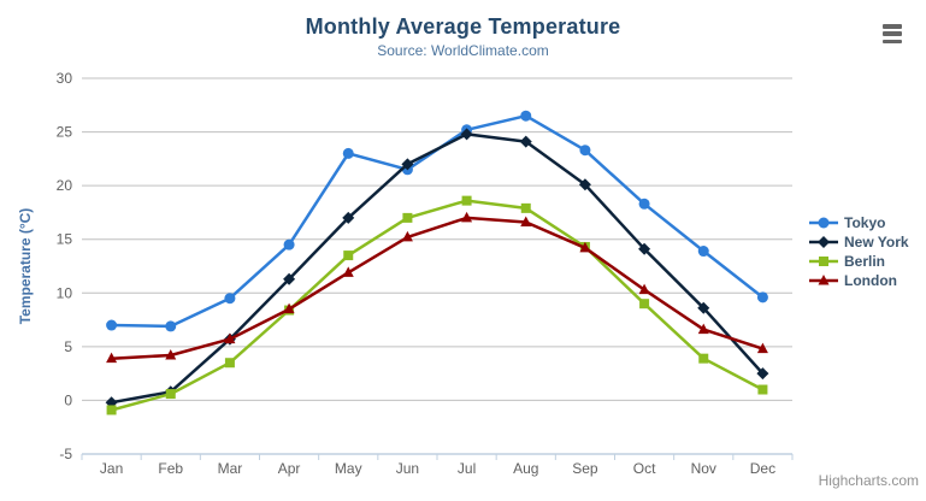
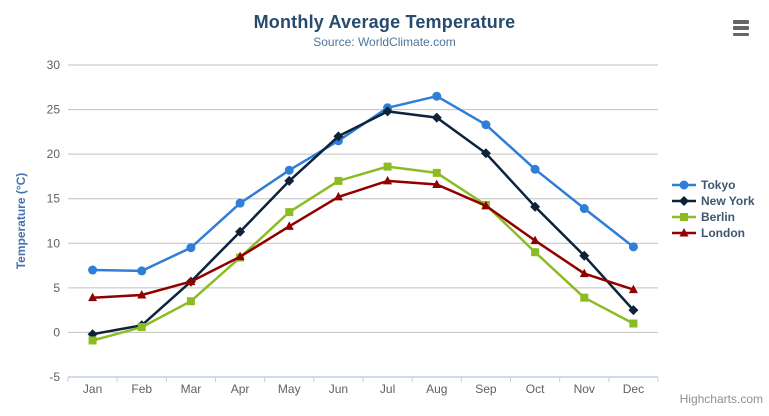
Tokyo/May: 23 -> 18
